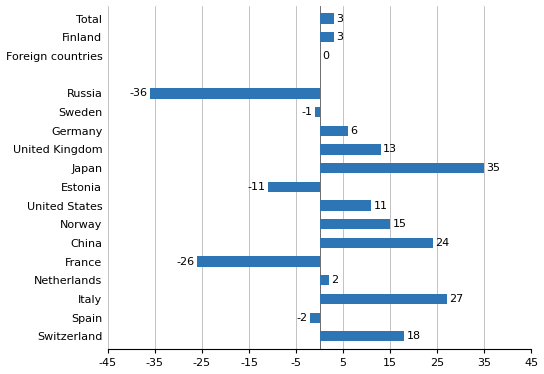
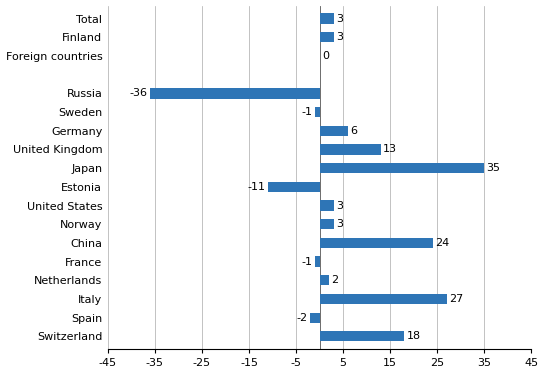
United States: 11 -> 3
Norway: 15 -> 3
France: -26 -> -1
